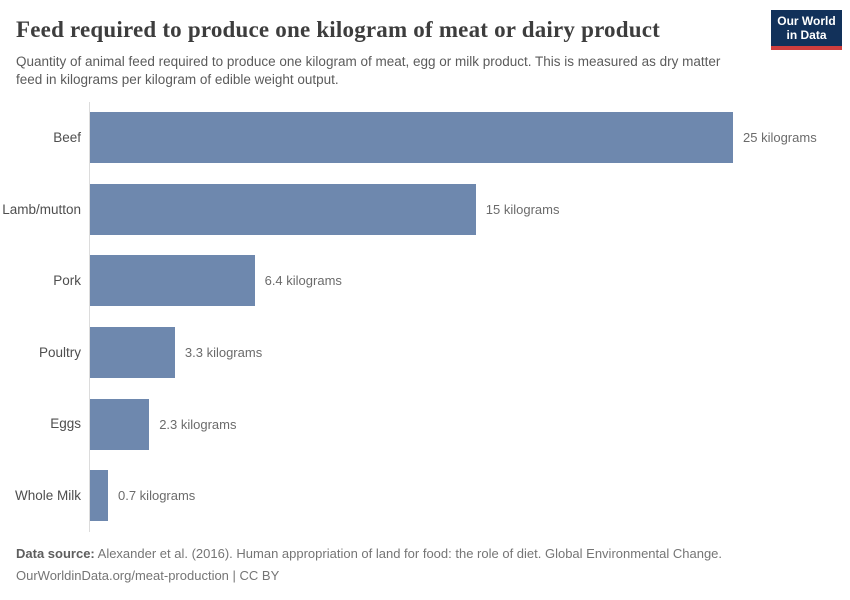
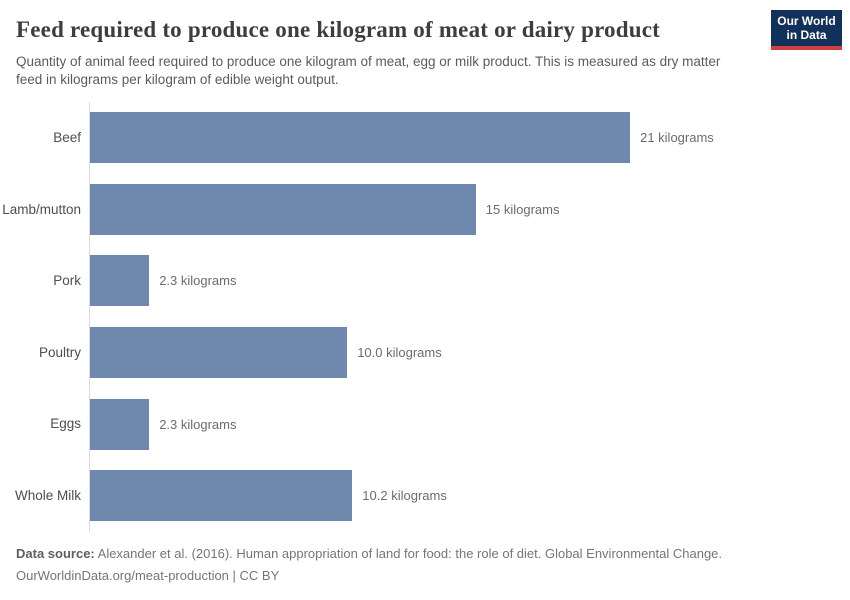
Beef: 25 -> 21
Pork: 6.4 -> 2.3
Poultry: 3.3 -> 10.0
Whole Milk: 0.7 -> 10.2
